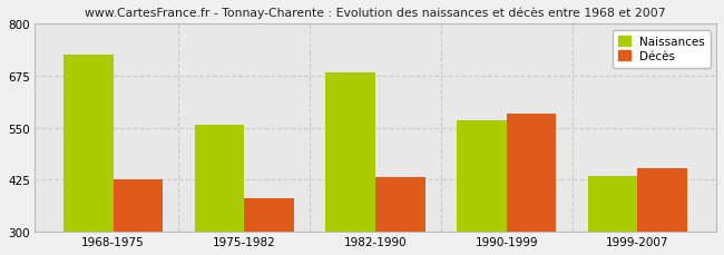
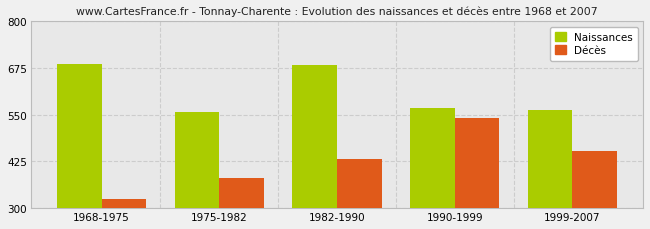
Naissances/1968-1975: 725 -> 685
Décès/1968-1975: 425 -> 323
Décès/1990-1999: 585 -> 540
Naissances/1999-2007: 435 -> 562
